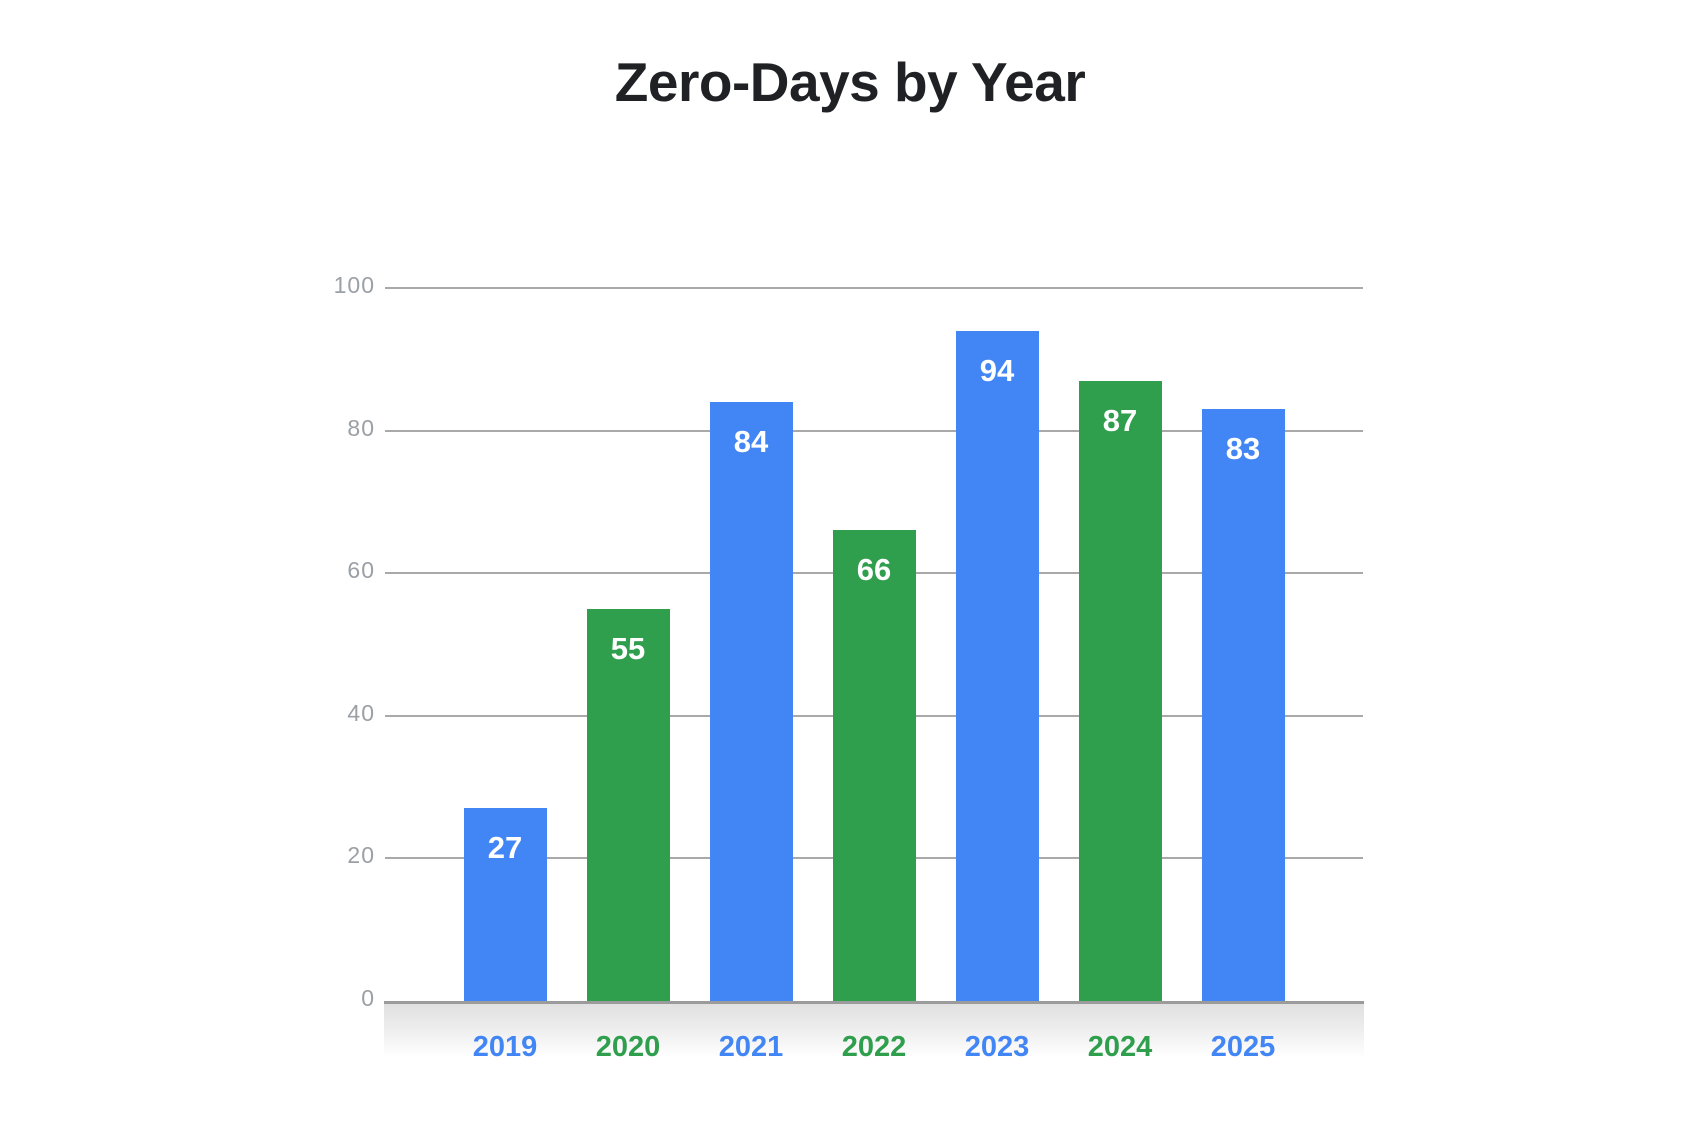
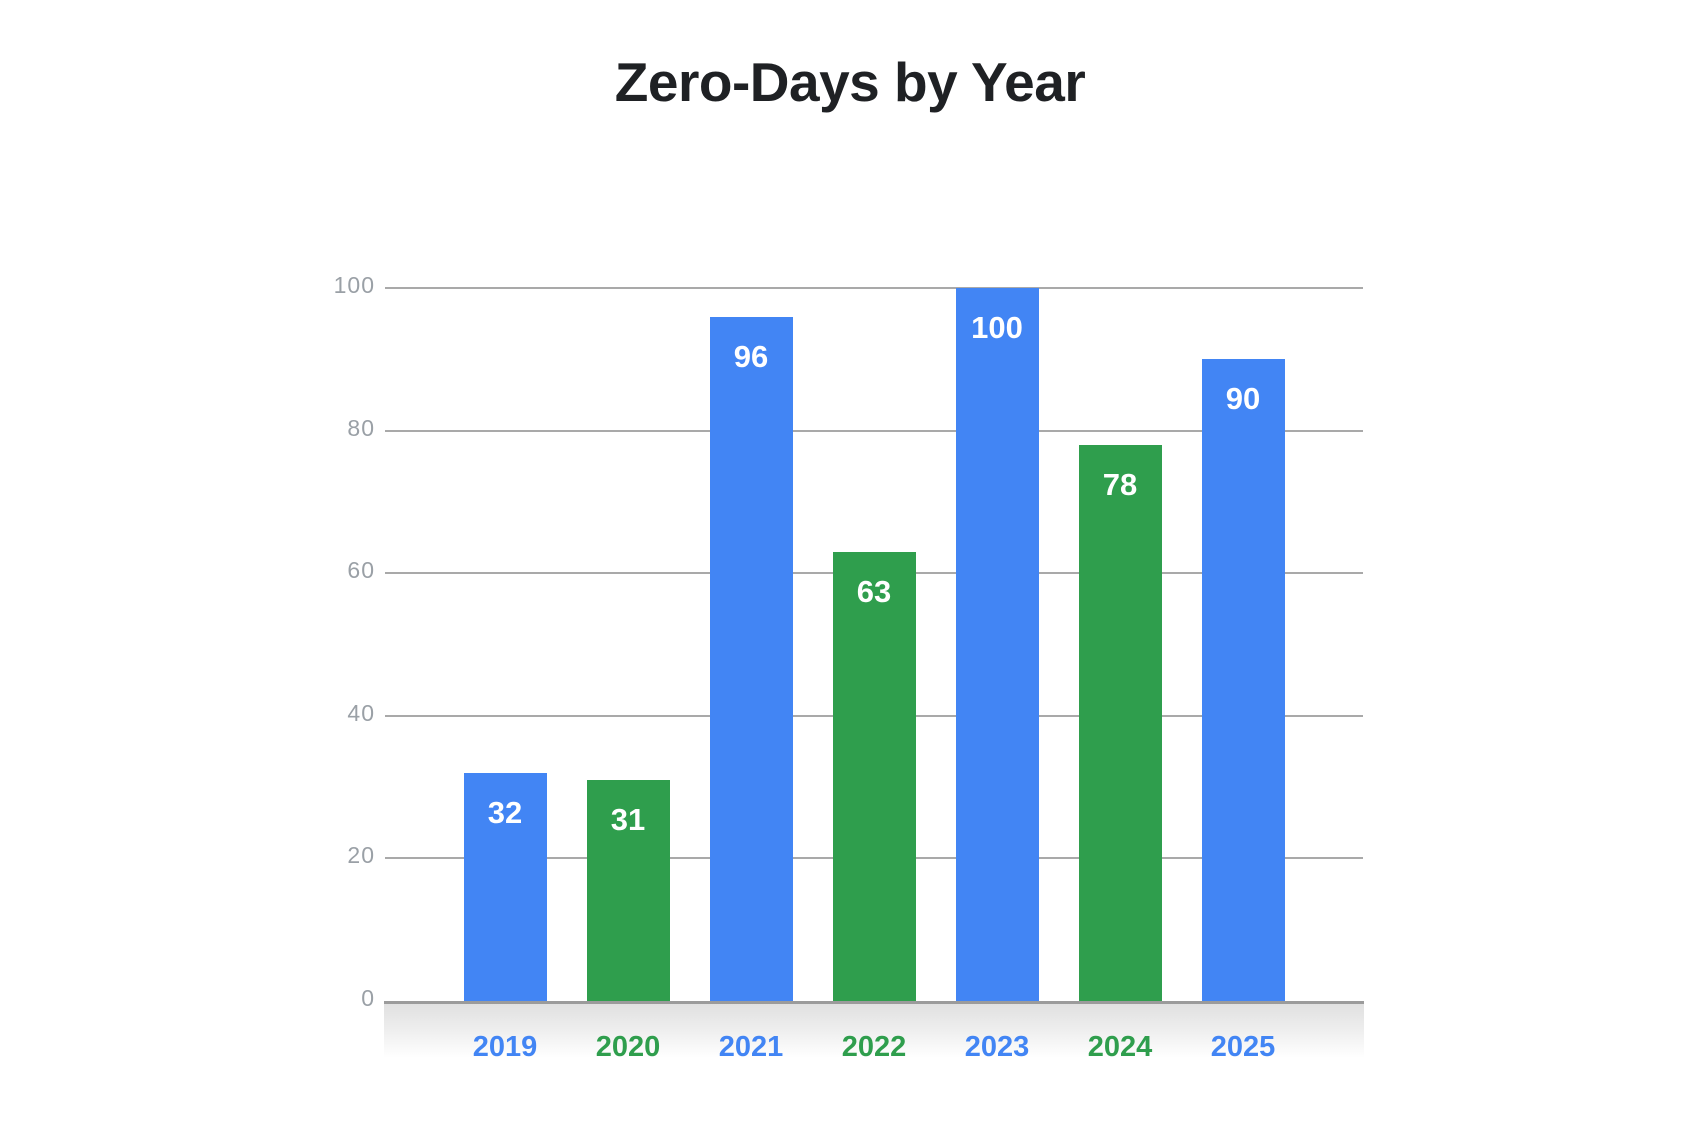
2019: 27 -> 32
2020: 55 -> 31
2021: 84 -> 96
2022: 66 -> 63
2023: 94 -> 100
2024: 87 -> 78
2025: 83 -> 90
